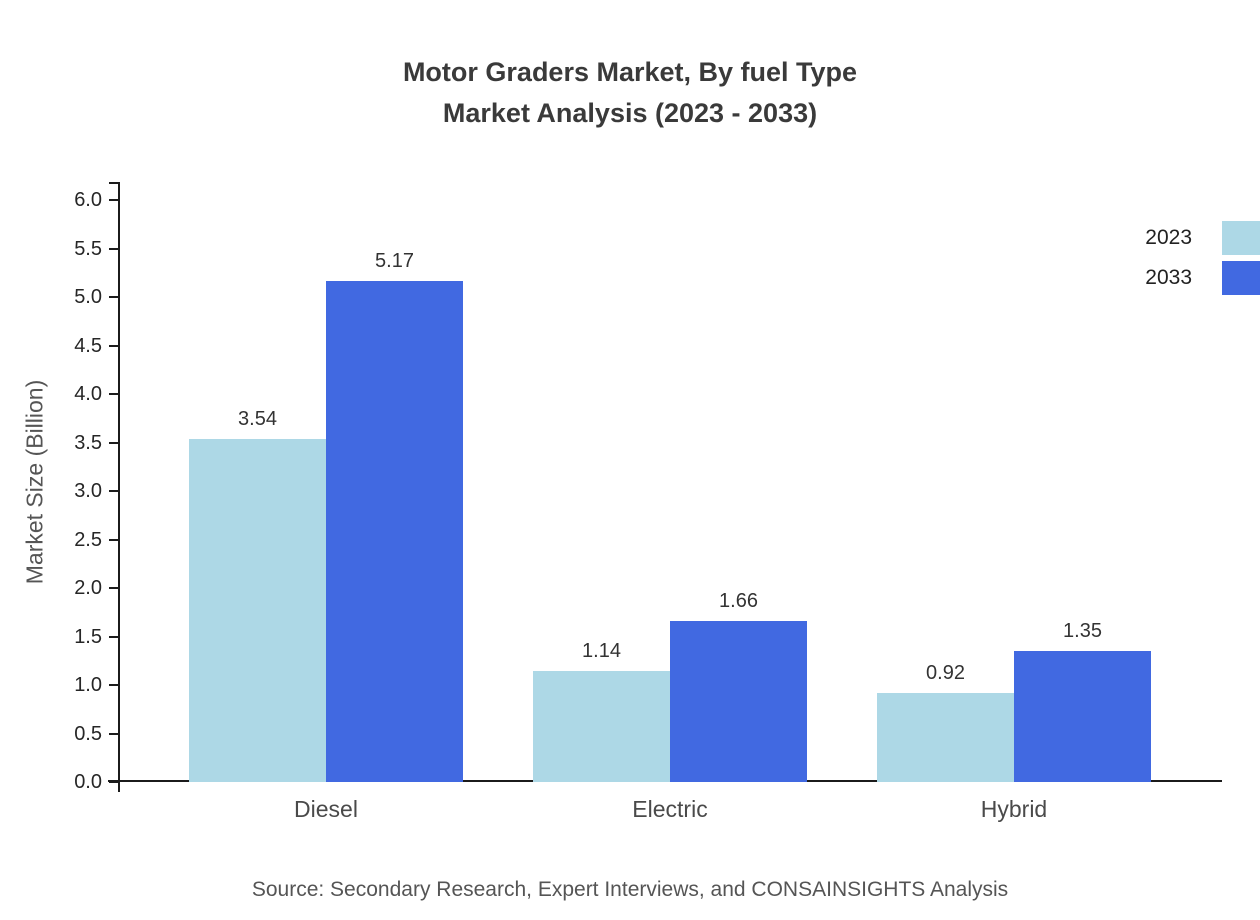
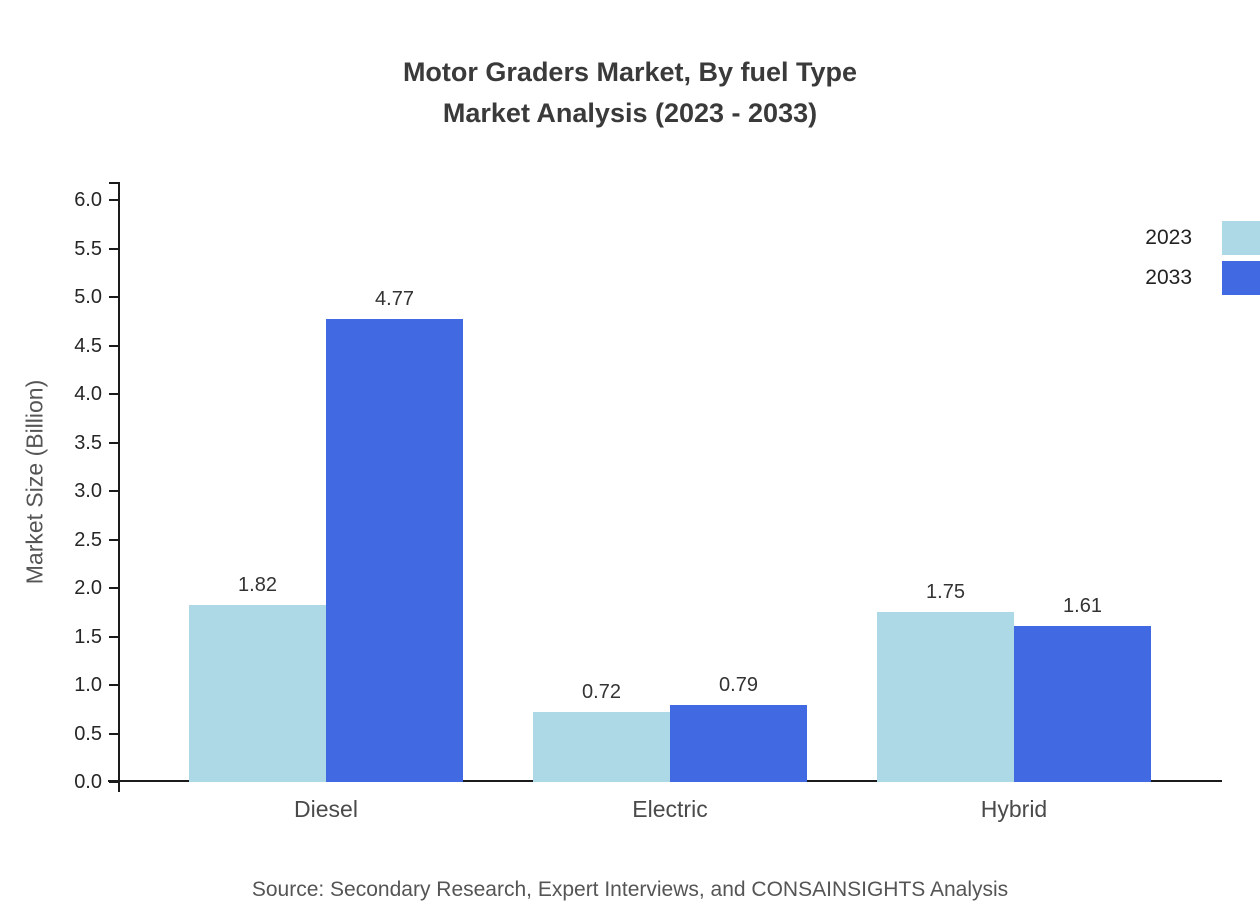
2023/Diesel: 3.54 -> 1.82
2033/Diesel: 5.17 -> 4.77
2023/Electric: 1.14 -> 0.72
2033/Electric: 1.66 -> 0.79
2023/Hybrid: 0.92 -> 1.75
2033/Hybrid: 1.35 -> 1.61
